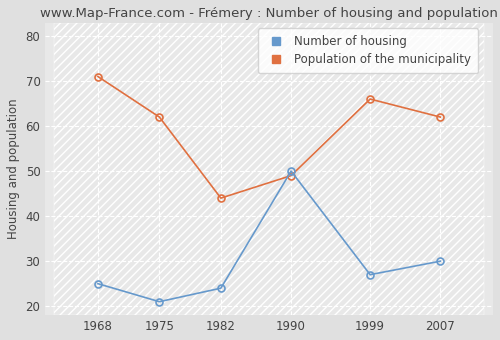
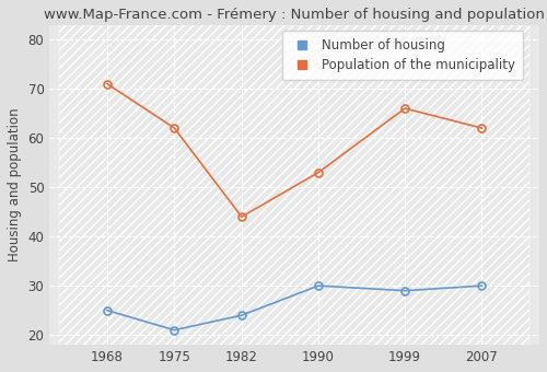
Number of housing/1990: 50 -> 30
Population of the municipality/1990: 49 -> 53
Number of housing/1999: 27 -> 29
